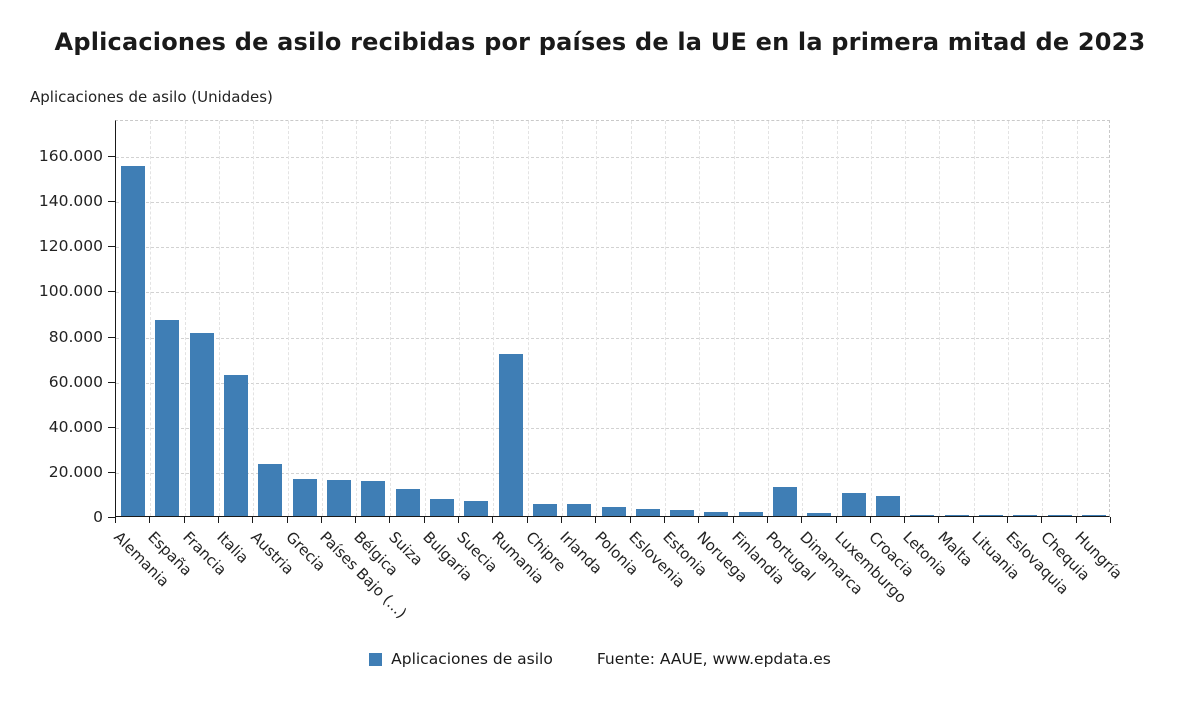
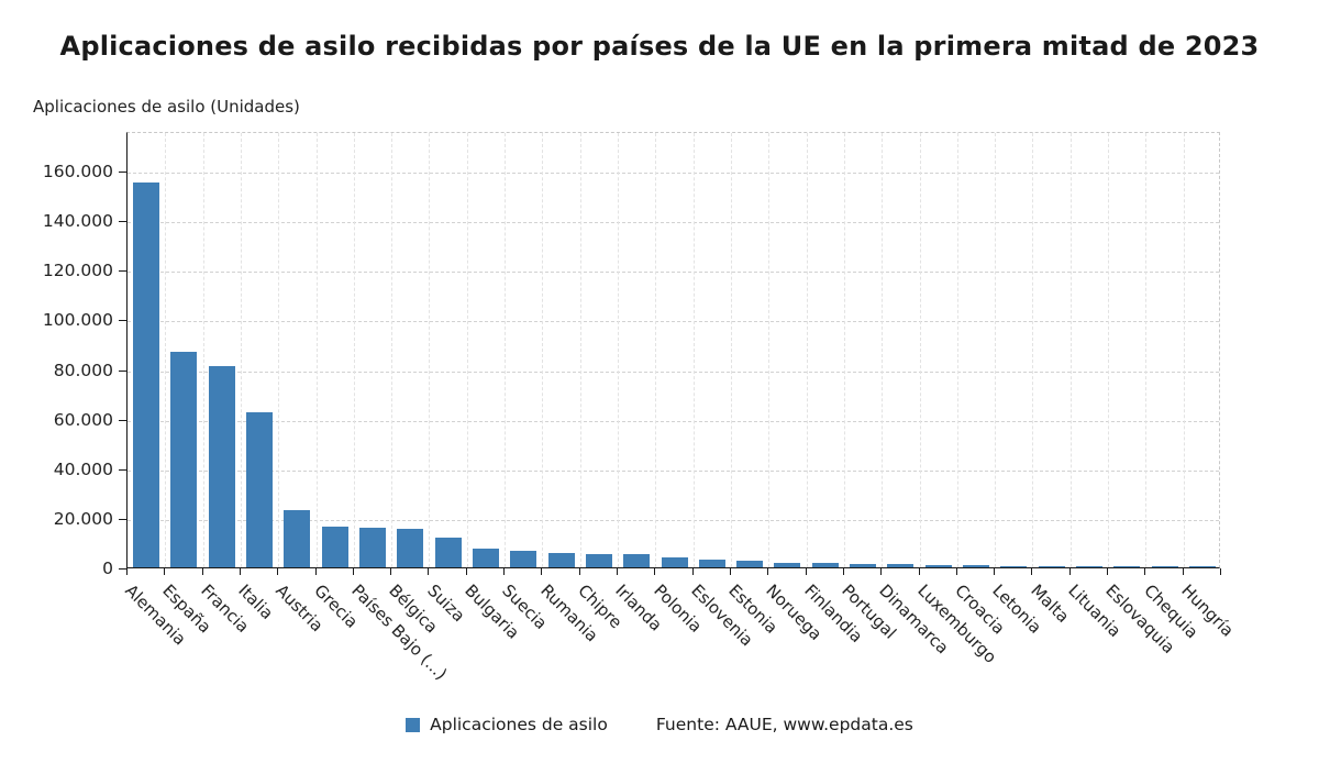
Rumania: 72000 -> 6000
Portugal: 13000 -> 1000
Luxemburgo: 10000 -> 1000
Croacia: 9000 -> 1000
